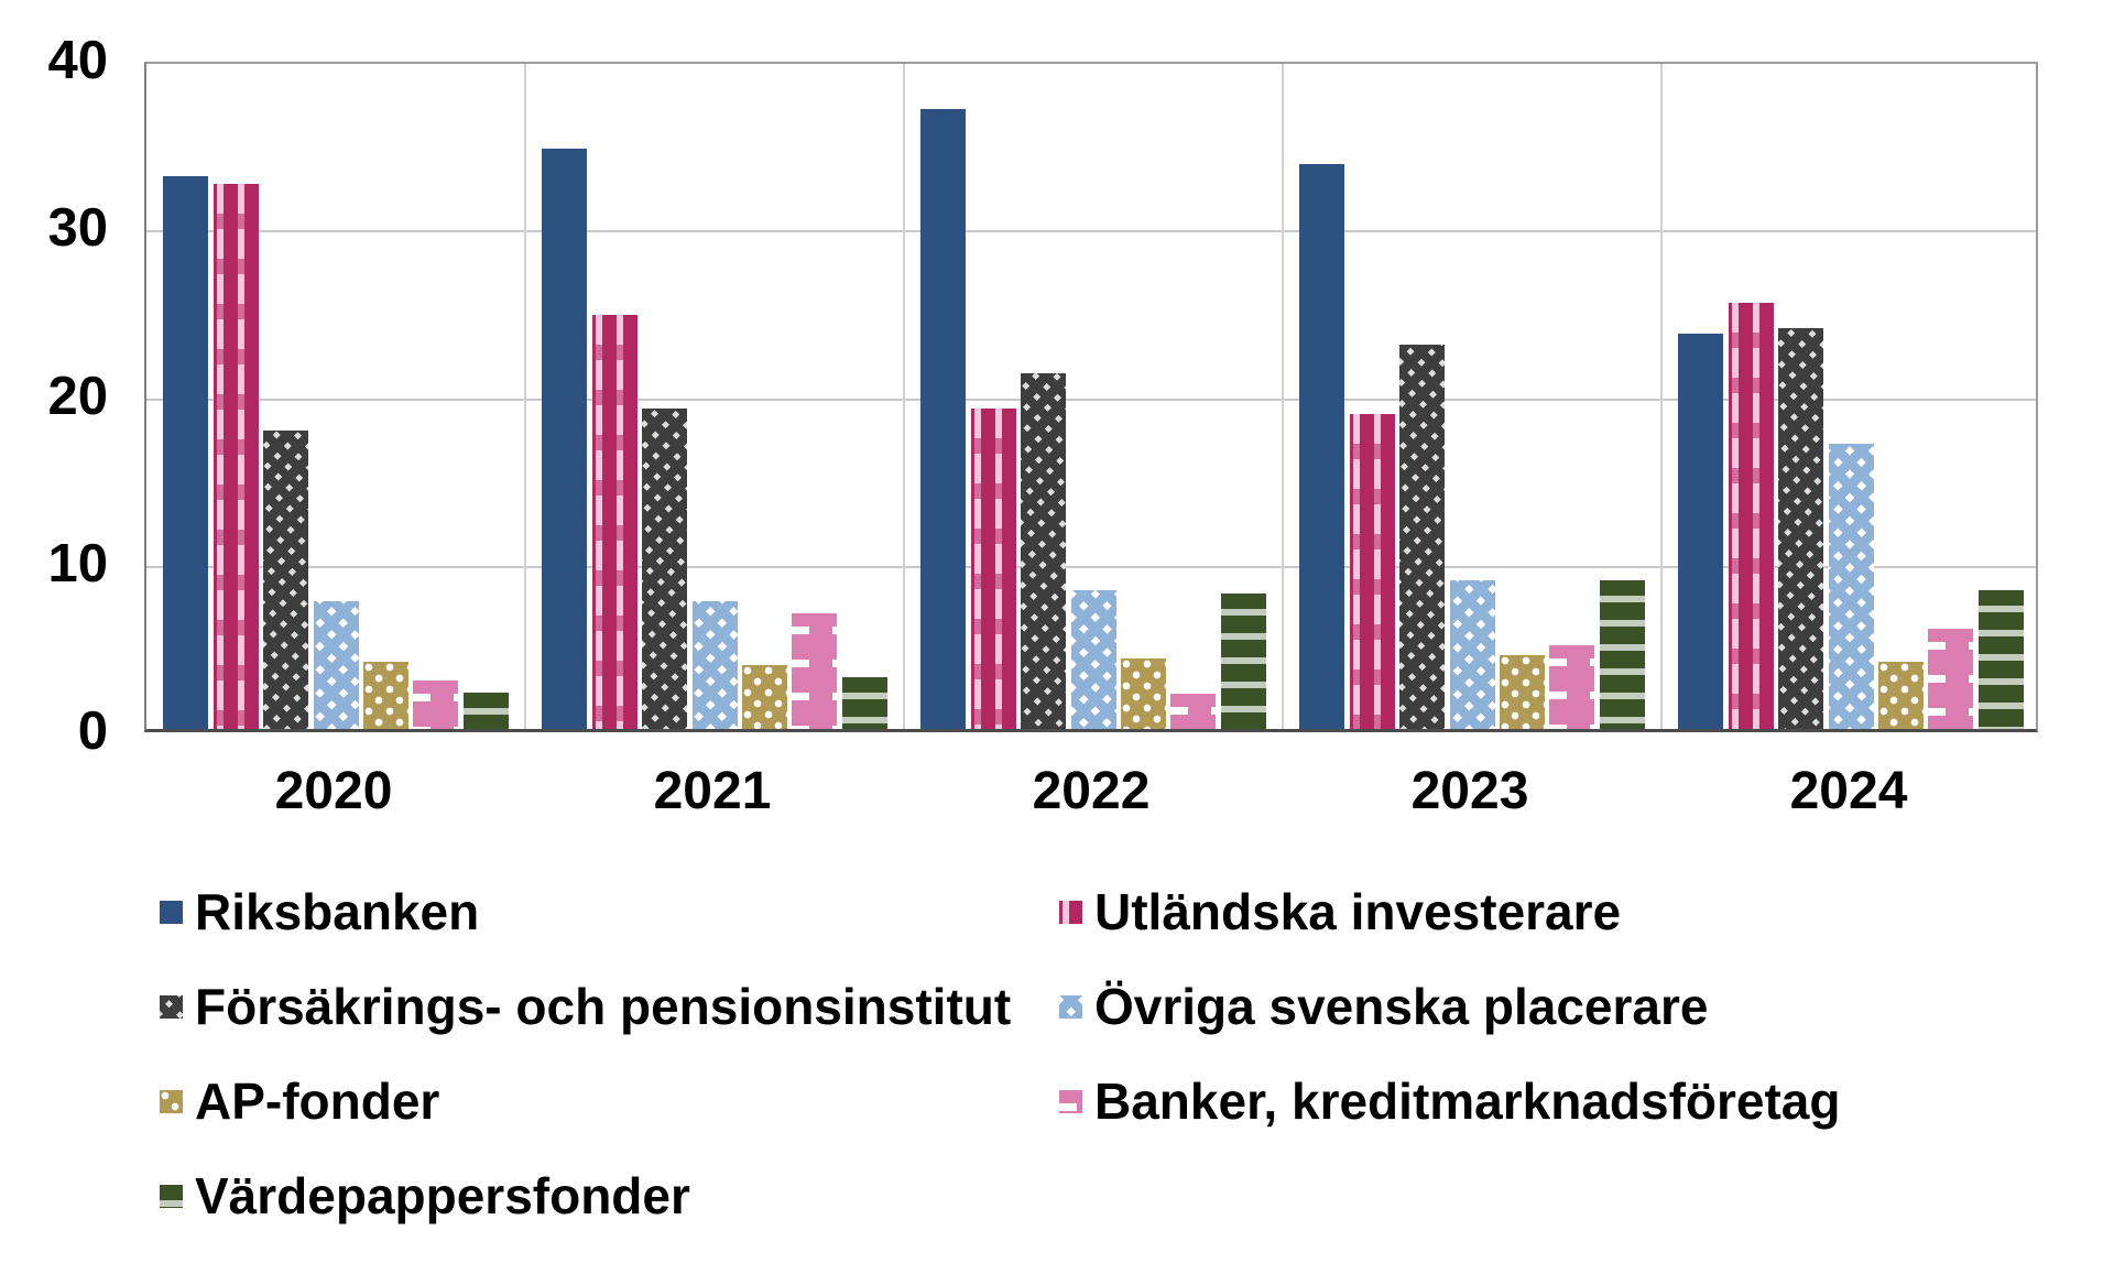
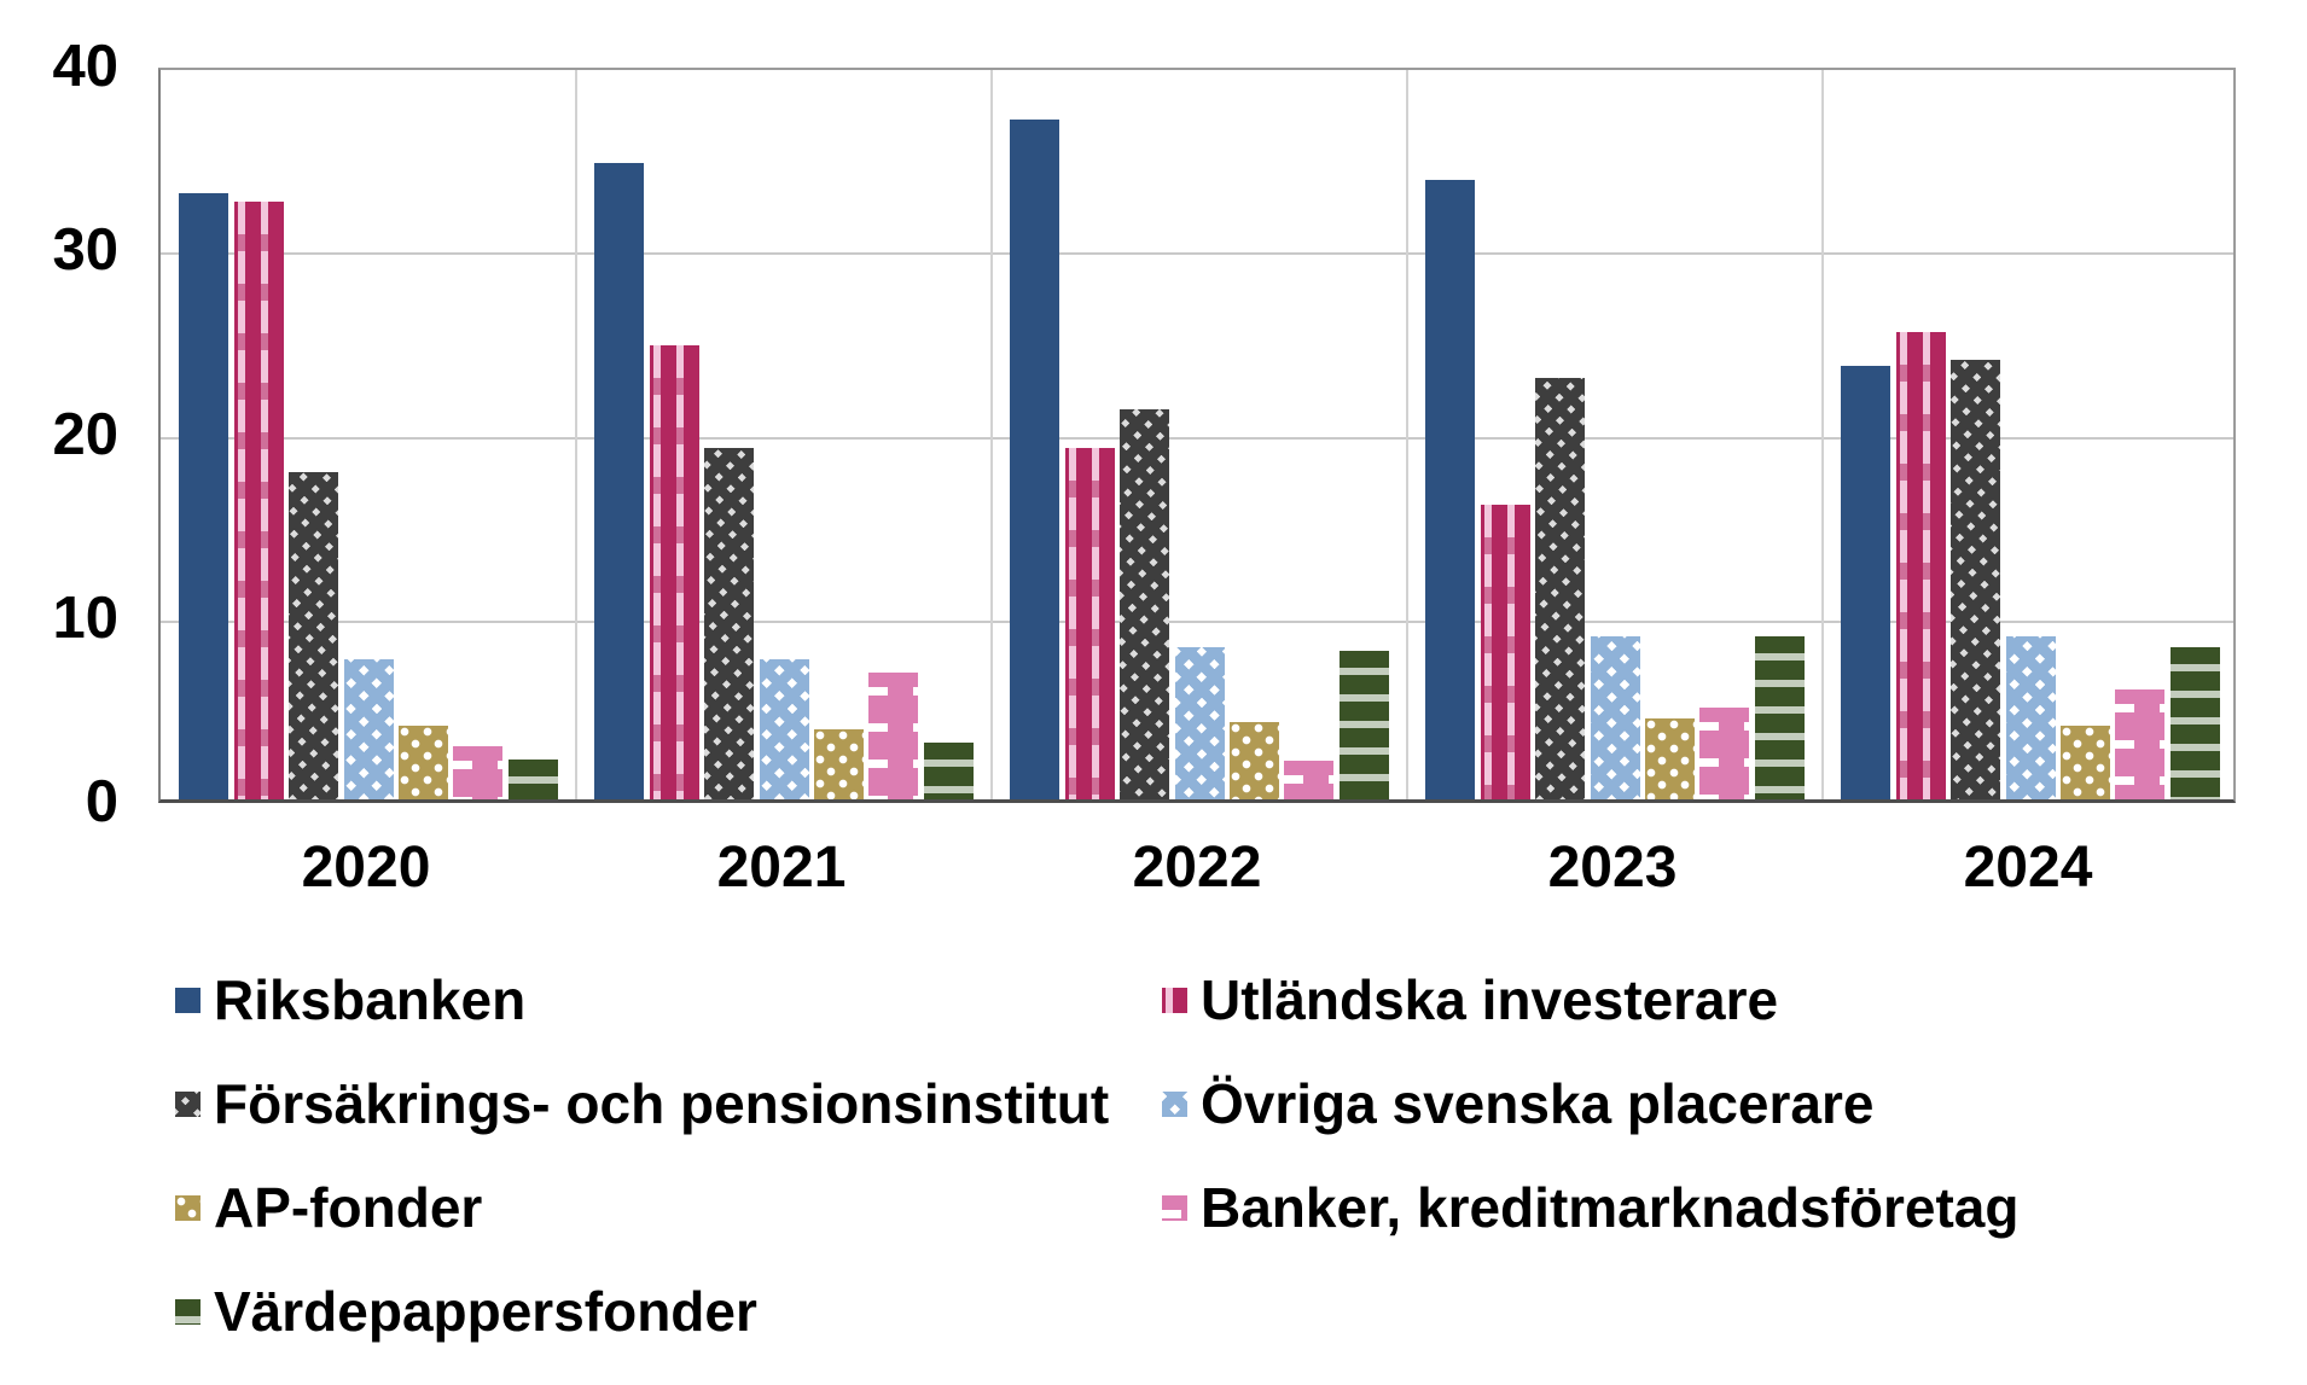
Utländska investerare/2023: 18.8 -> 16.0
Övriga svenska placerare/2024: 17.0 -> 8.9
